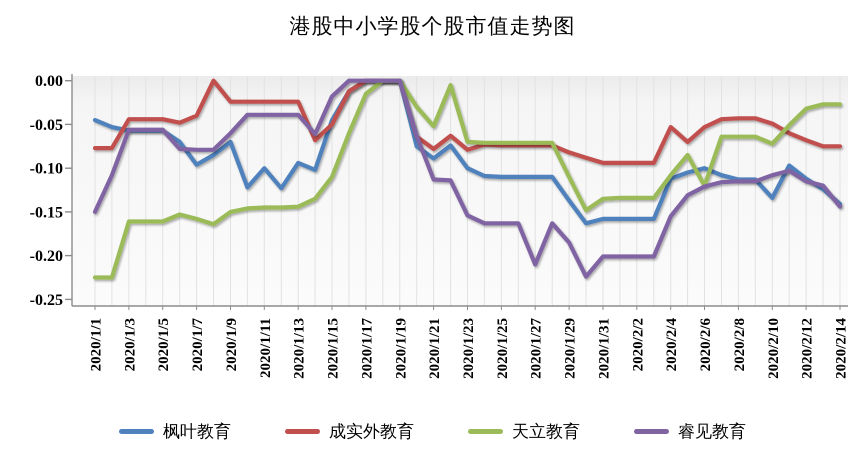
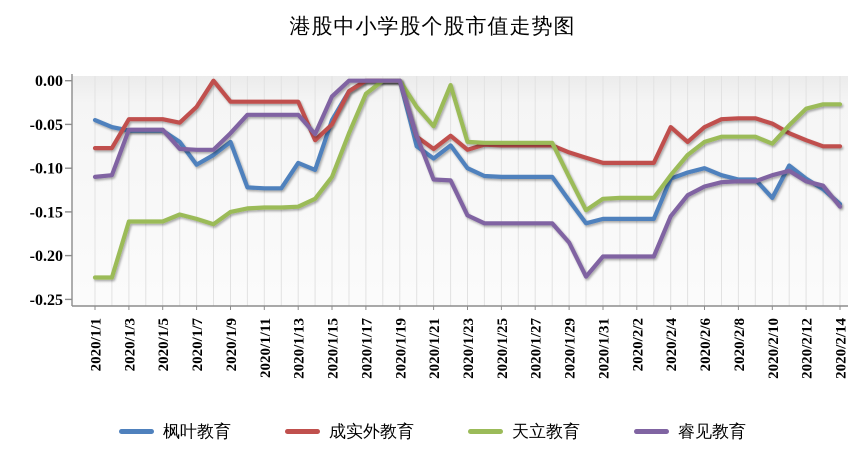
睿见教育/2020/1/1: -0.15 -> -0.11
成实外教育/2020/1/7: -0.04 -> -0.03
枫叶教育/2020/1/11: -0.10 -> -0.12
睿见教育/2020/1/27: -0.21 -> -0.16
天立教育/2020/2/6: -0.12 -> -0.07
